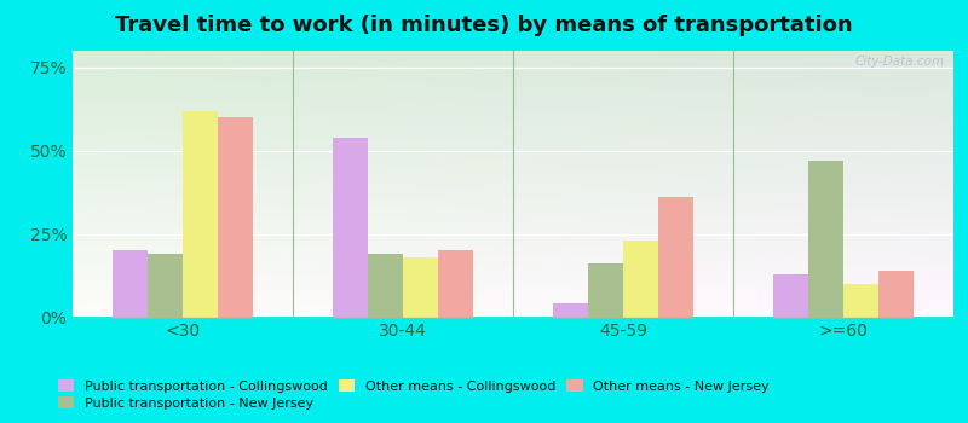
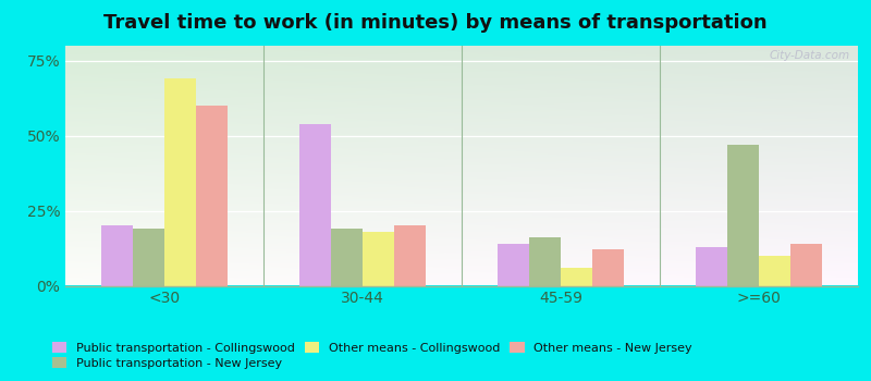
Other means - Collingswood/<30: 62% -> 69%
Public transportation - Collingswood/45-59: 4% -> 14%
Other means - Collingswood/45-59: 23% -> 6%
Other means - New Jersey/45-59: 36% -> 12%
